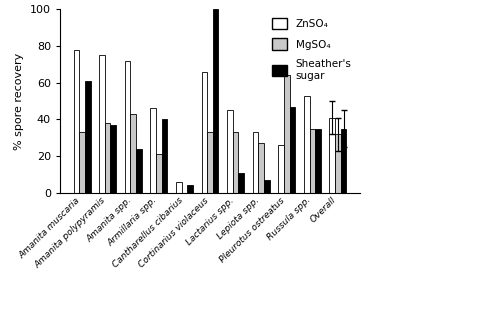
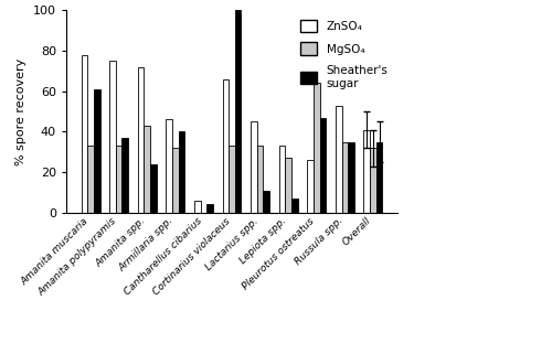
MgSO₄/Amanita polypyramis: 38 -> 33
MgSO₄/Armillaria spp.: 21 -> 32
